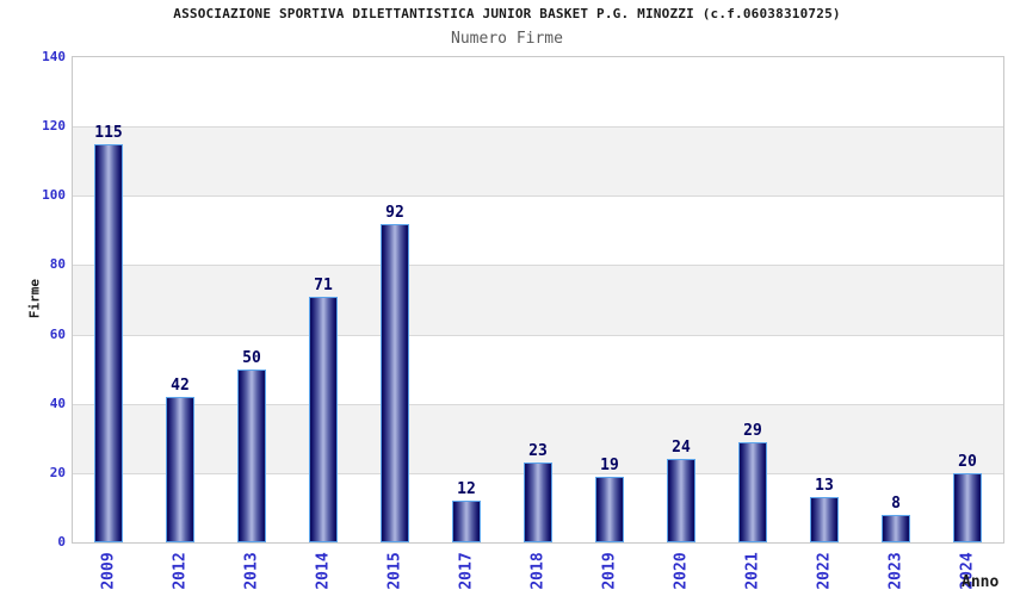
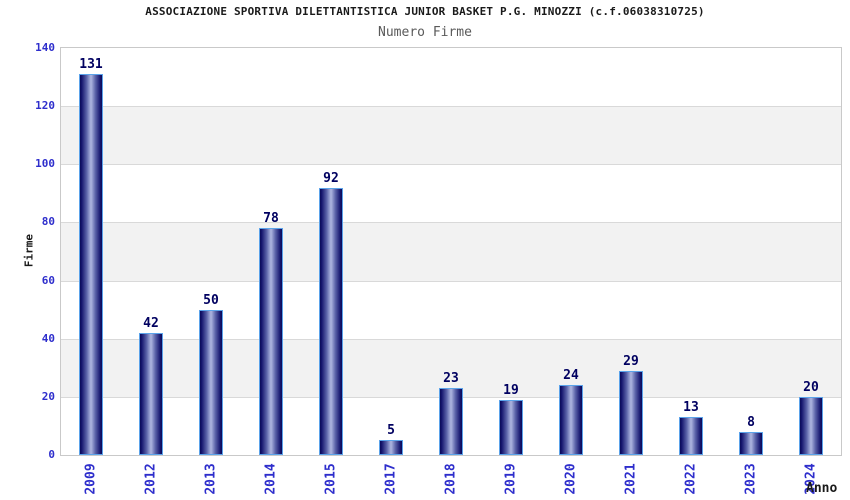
2009: 115 -> 131
2014: 71 -> 78
2017: 12 -> 5
